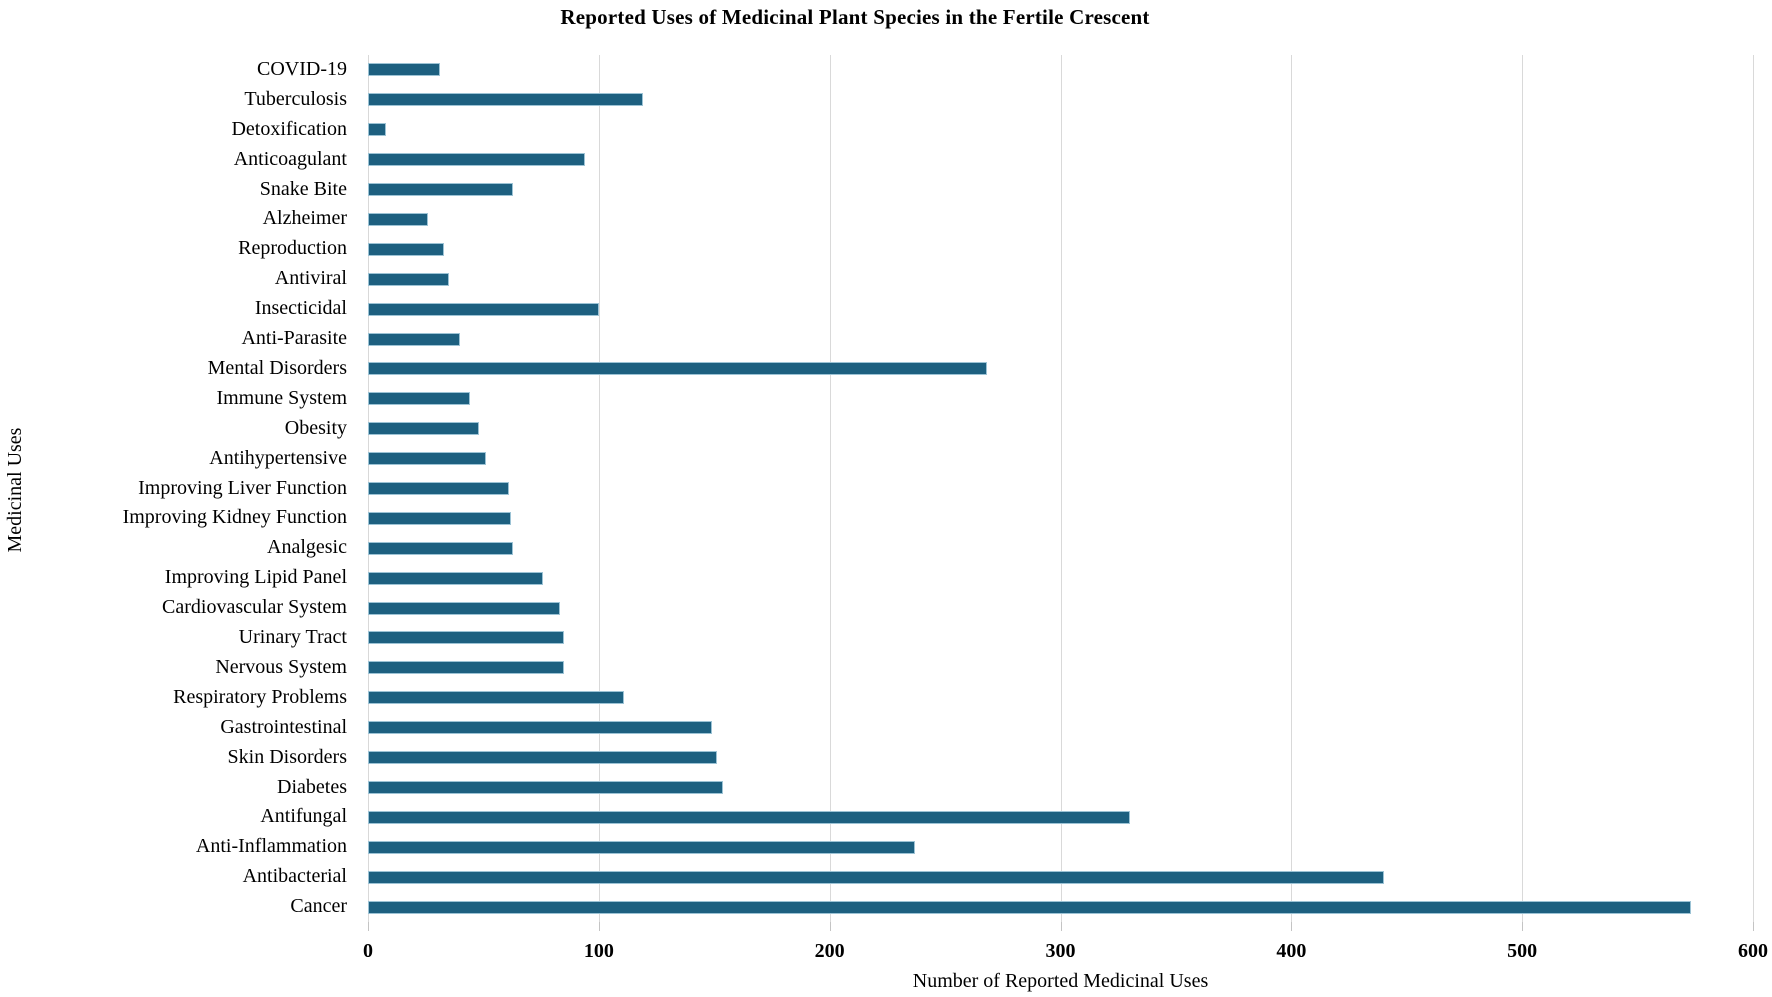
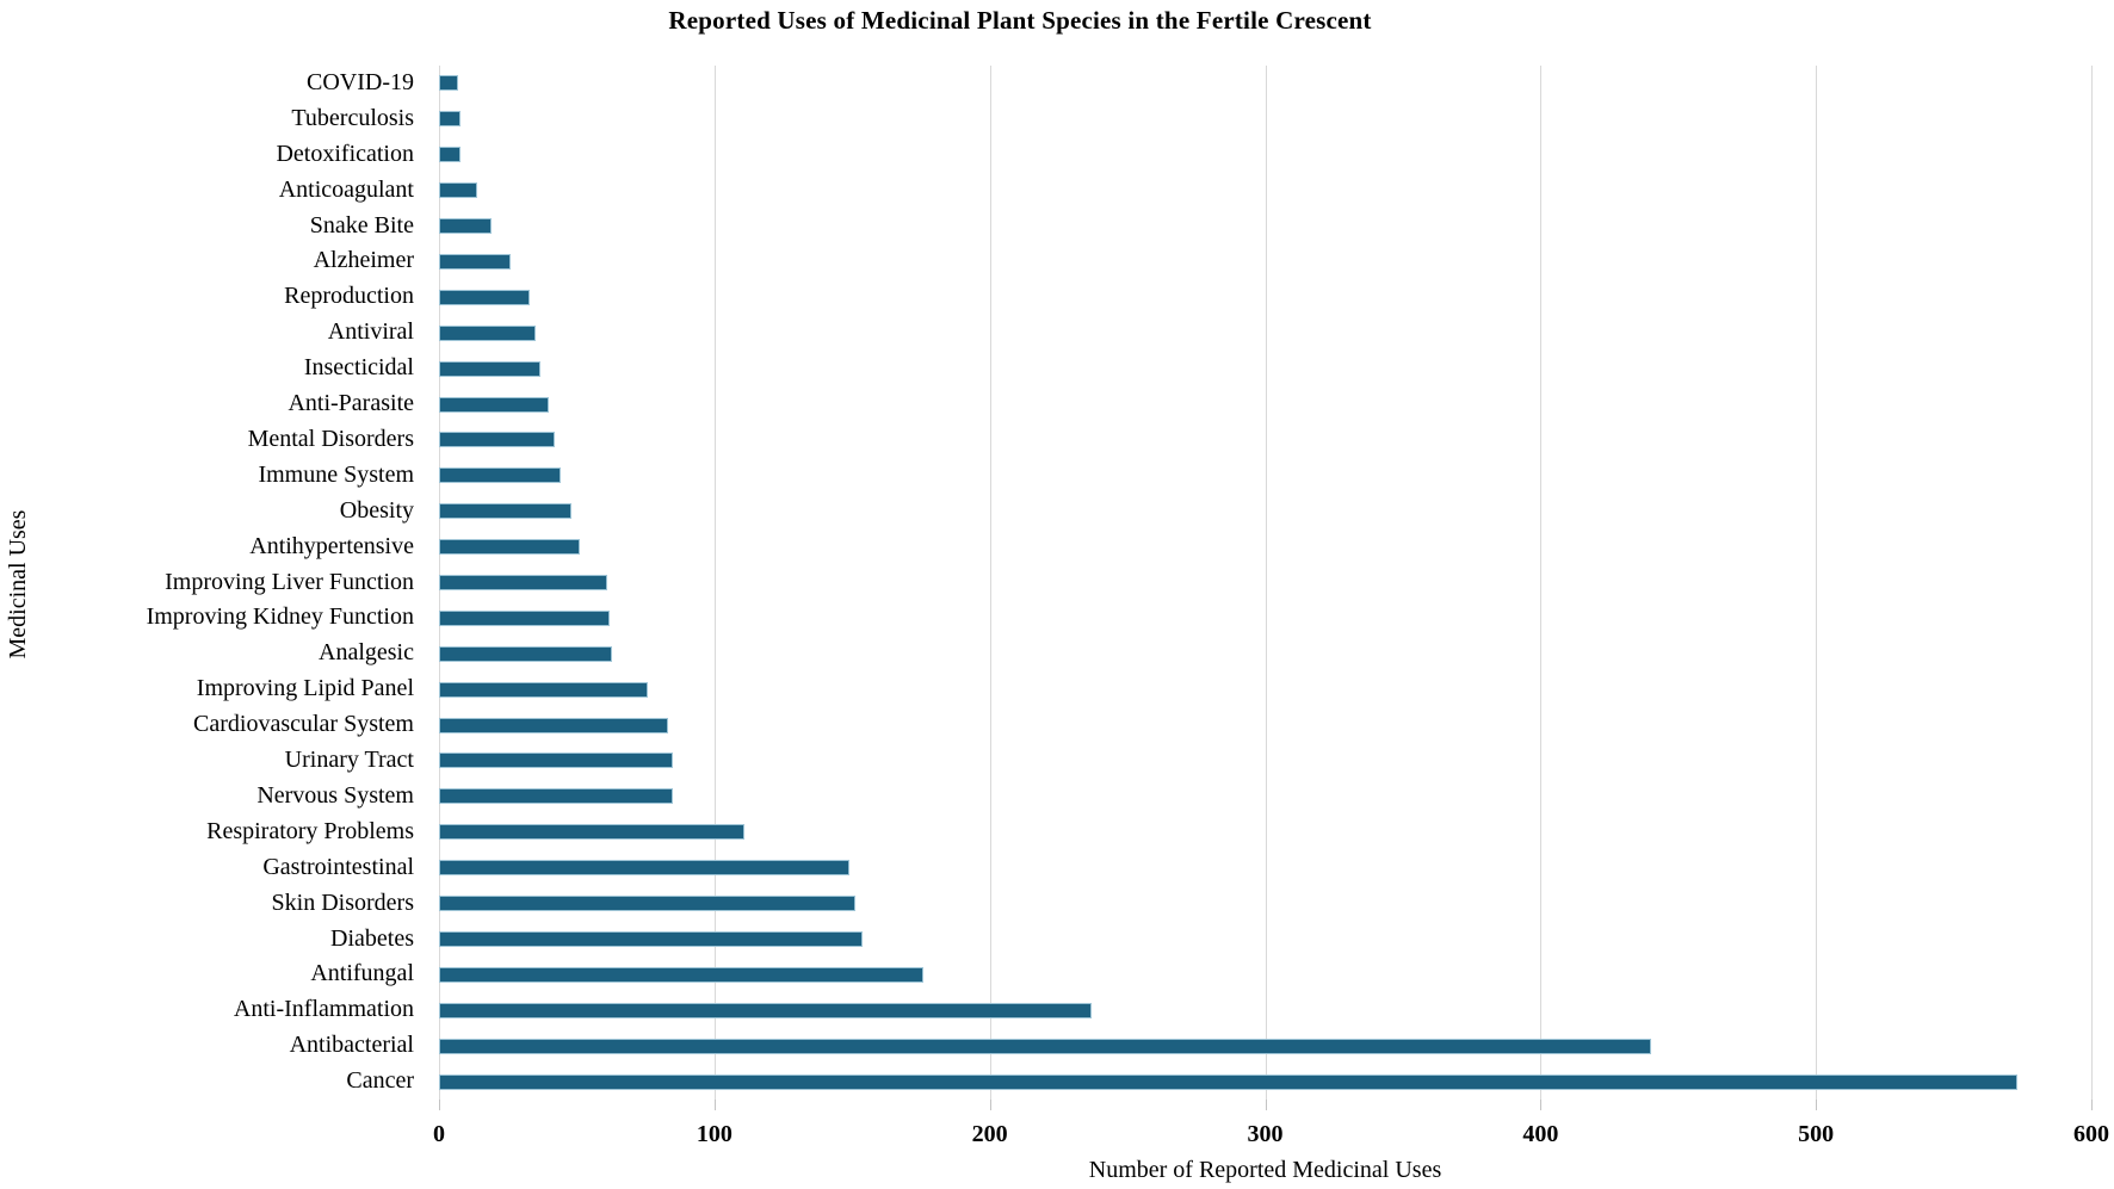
COVID-19: 31 -> 7
Tuberculosis: 119 -> 8
Anticoagulant: 94 -> 14
Snake Bite: 63 -> 19
Insecticidal: 100 -> 37
Mental Disorders: 268 -> 42
Antifungal: 330 -> 176
